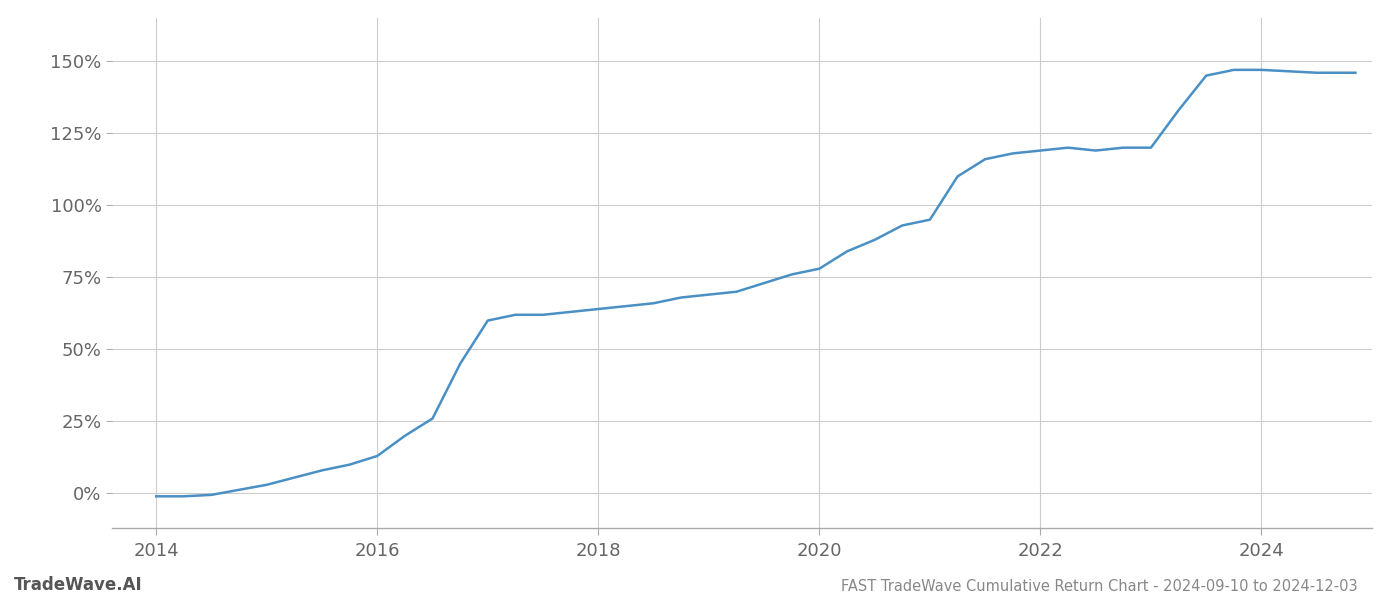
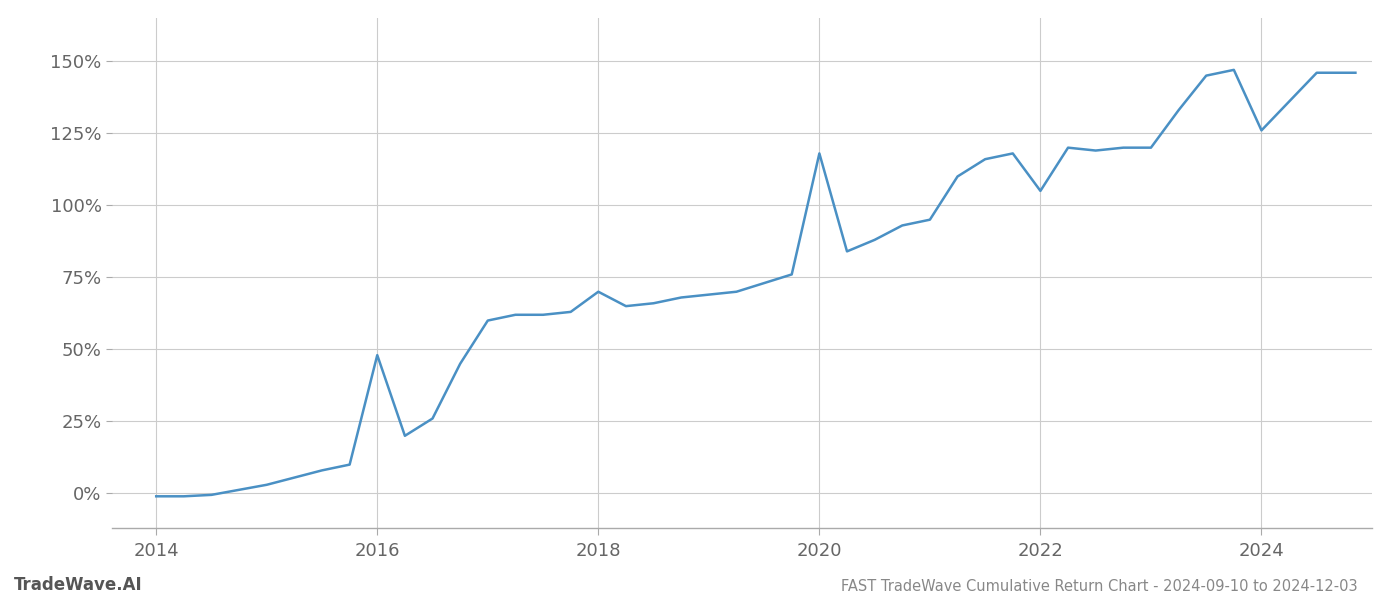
2016: 13.0% -> 48.0%
2018: 64.0% -> 70.0%
2020: 78.0% -> 118.0%
2022: 119.0% -> 105.0%
2024: 147.0% -> 126.0%
